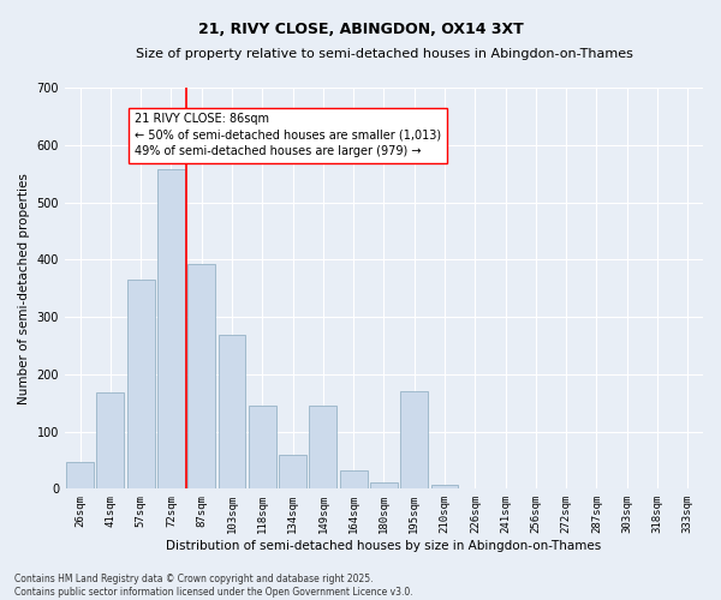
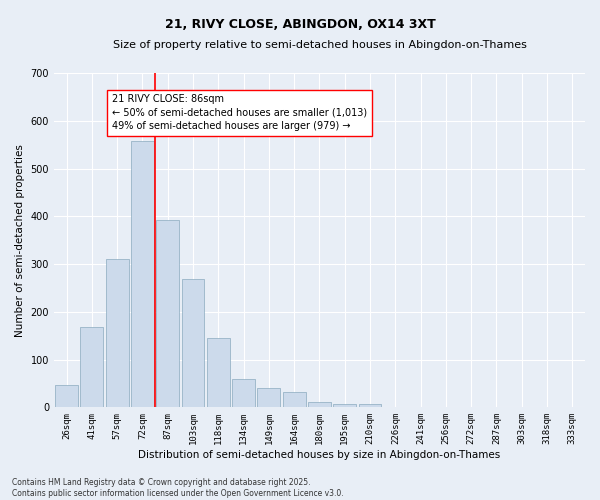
57sqm: 365 -> 310
149sqm: 145 -> 40
195sqm: 170 -> 8
